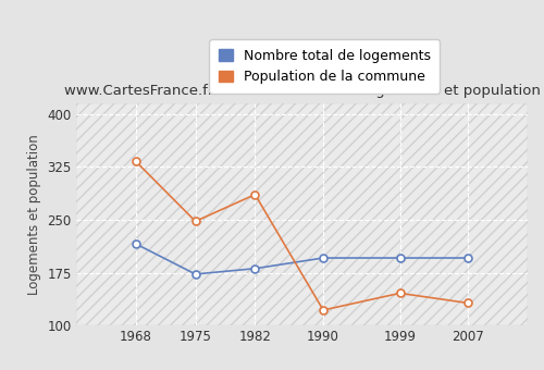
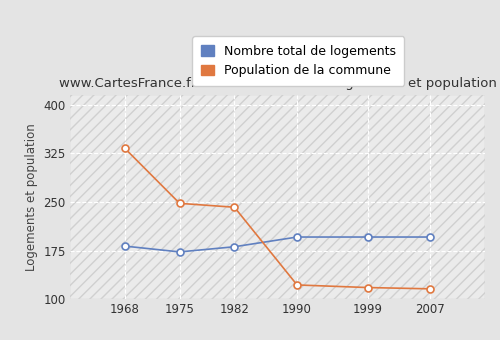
Nombre total de logements/1968: 216 -> 182
Population de la commune/1982: 286 -> 242
Population de la commune/1999: 146 -> 118
Population de la commune/2007: 132 -> 116
